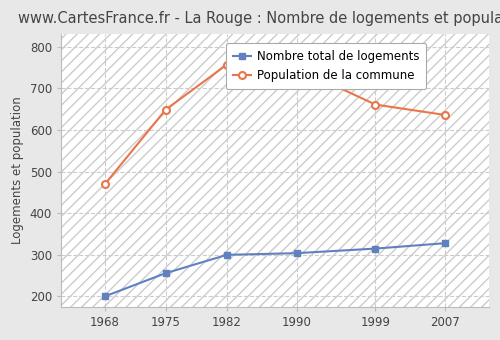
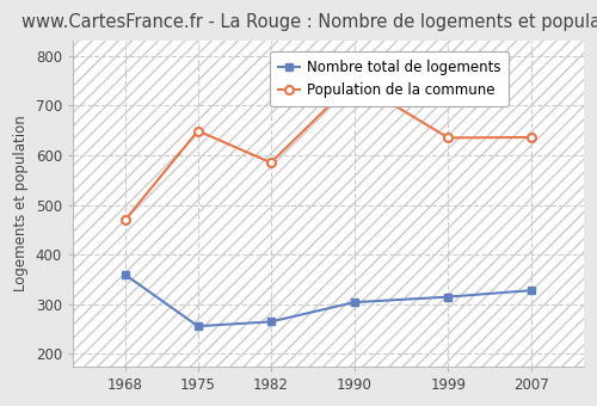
Nombre total de logements/1968: 200 -> 360
Nombre total de logements/1982: 300 -> 265
Population de la commune/1982: 757 -> 585
Population de la commune/1999: 661 -> 635
